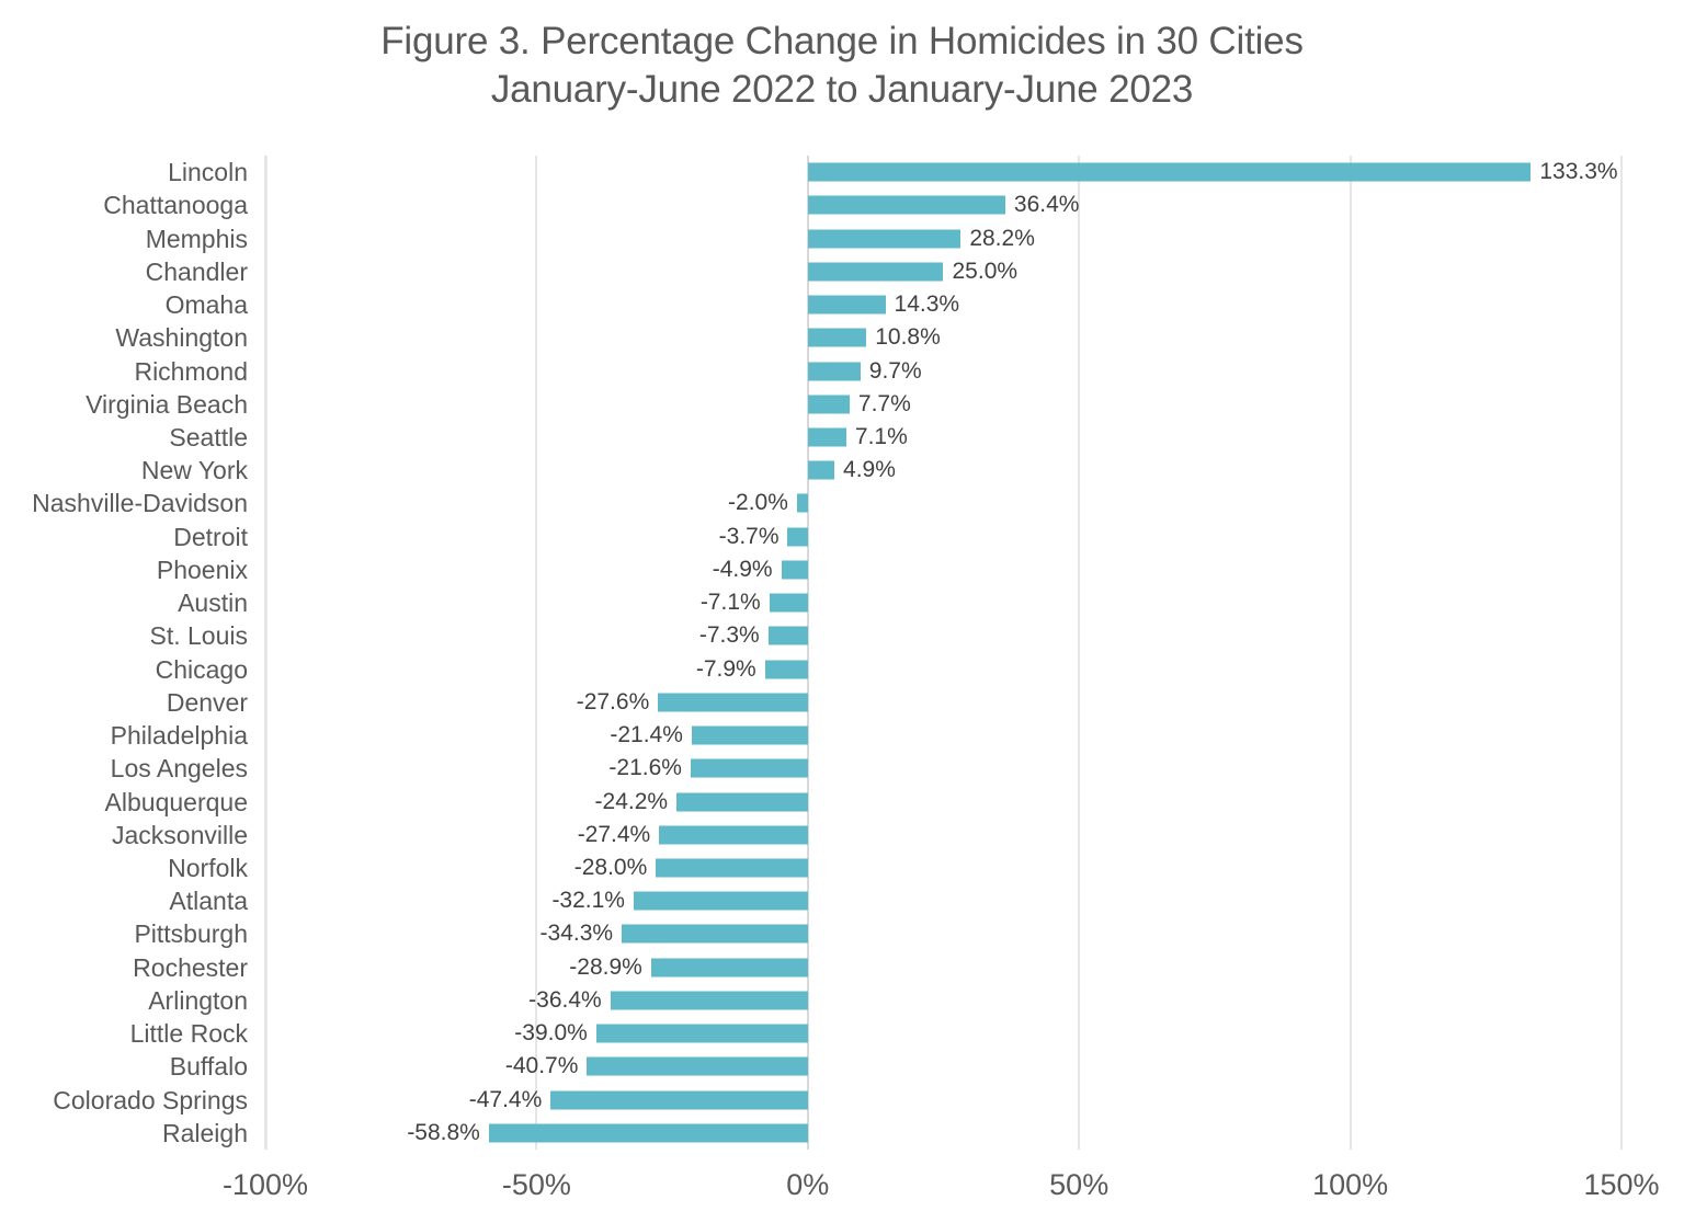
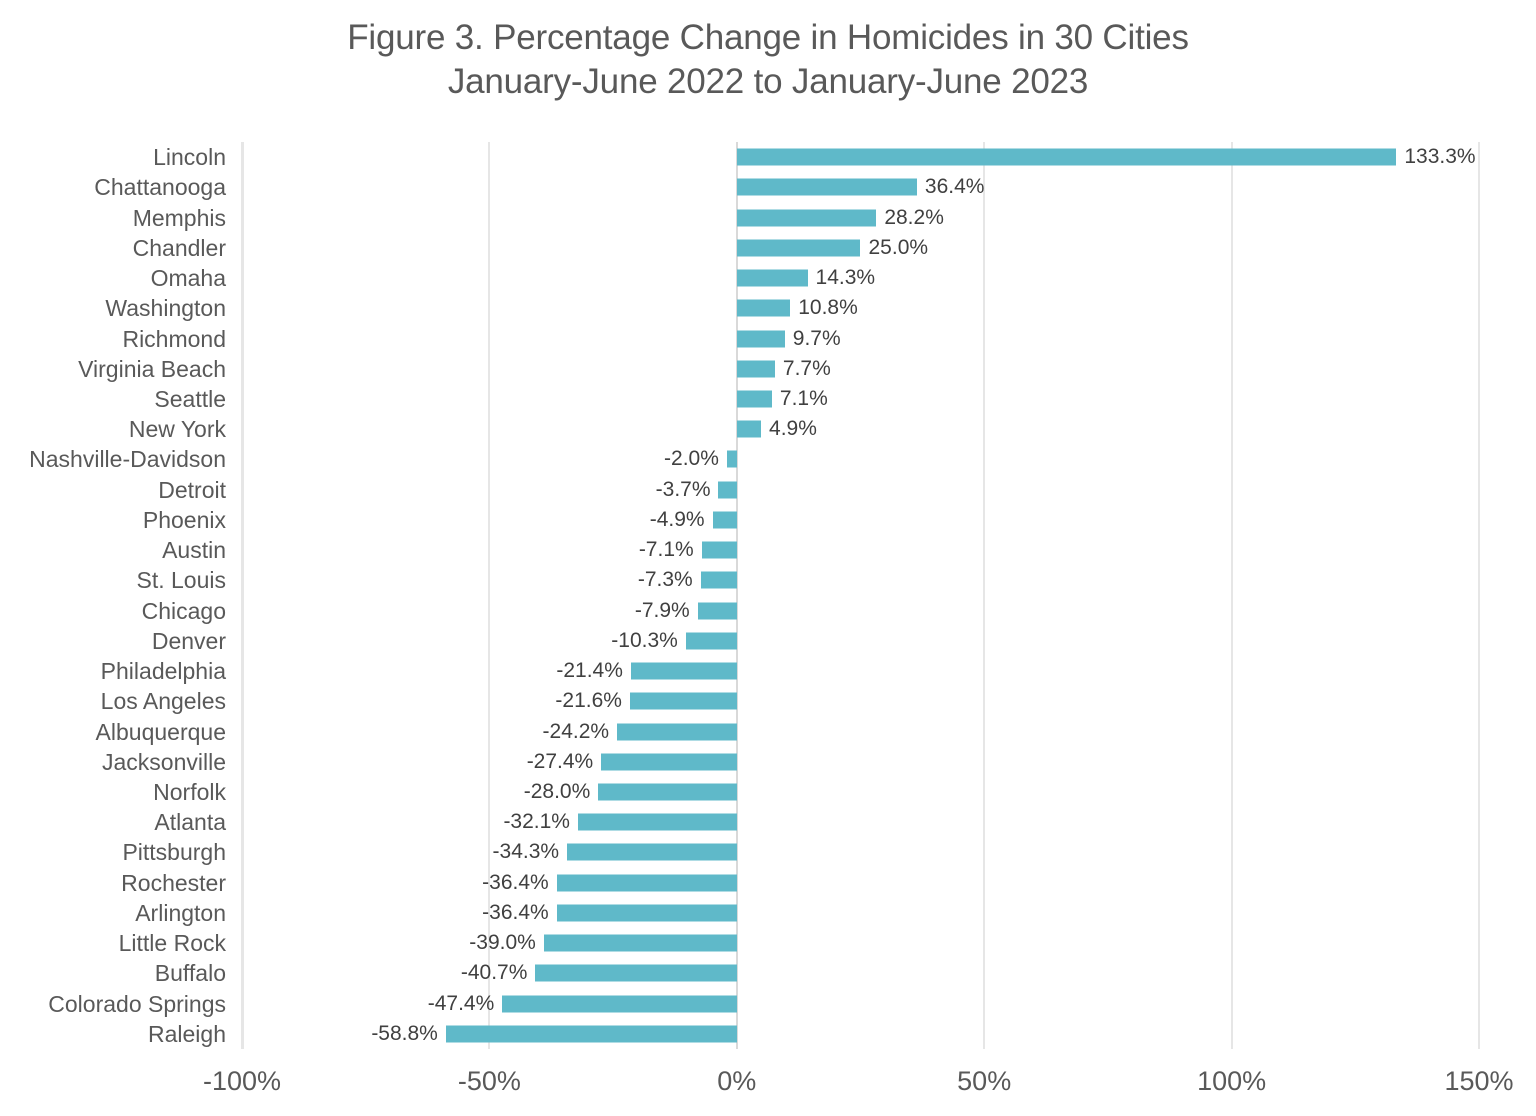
Denver: -27.6% -> -10.3%
Rochester: -28.9% -> -36.4%
